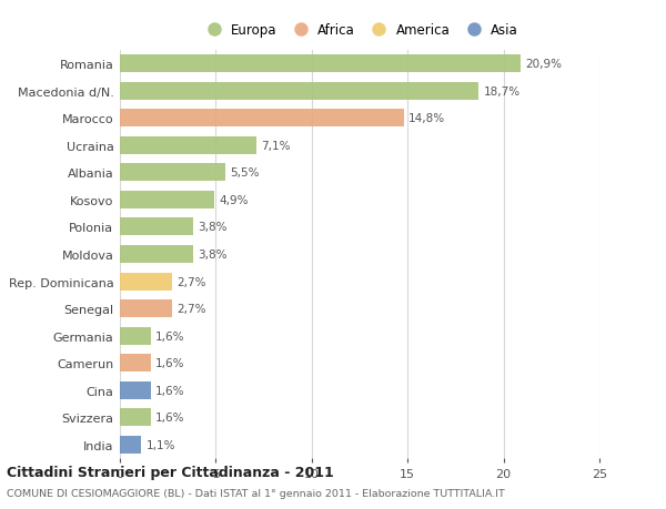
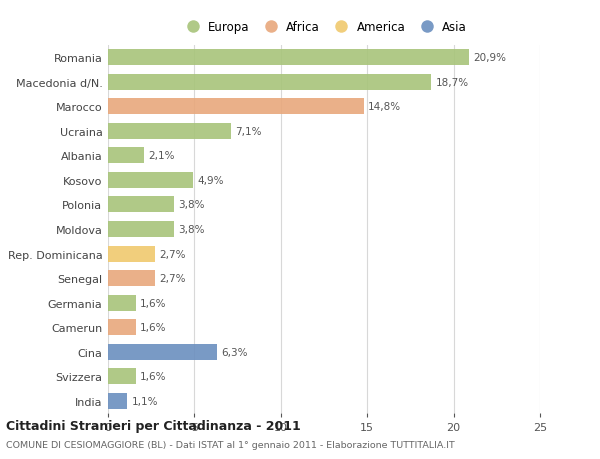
Albania: 5,5% -> 2,1%
Cina: 1,6% -> 6,3%
